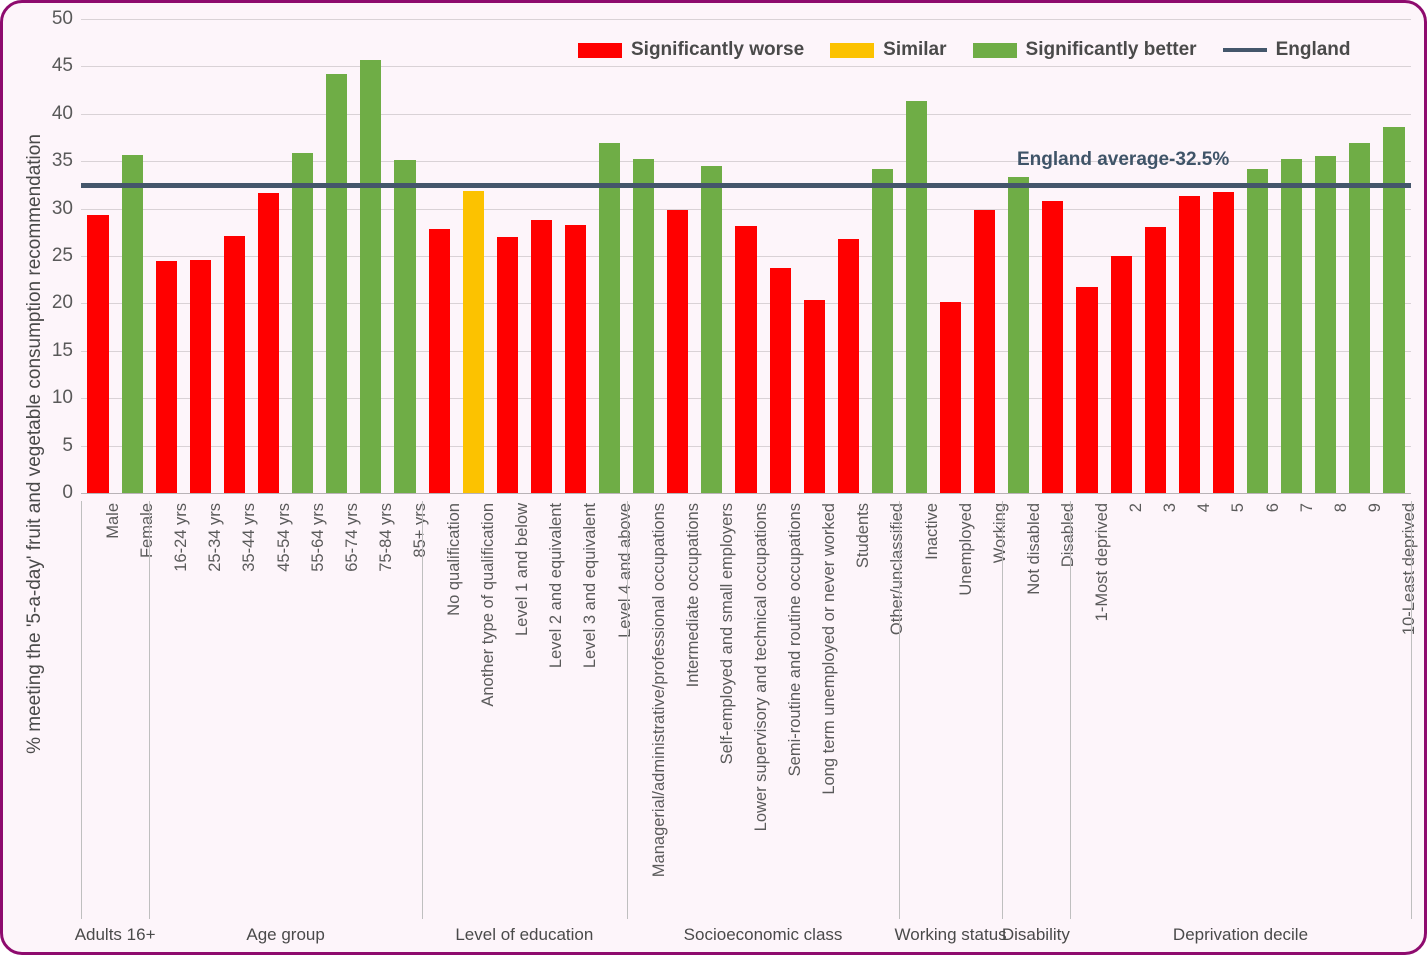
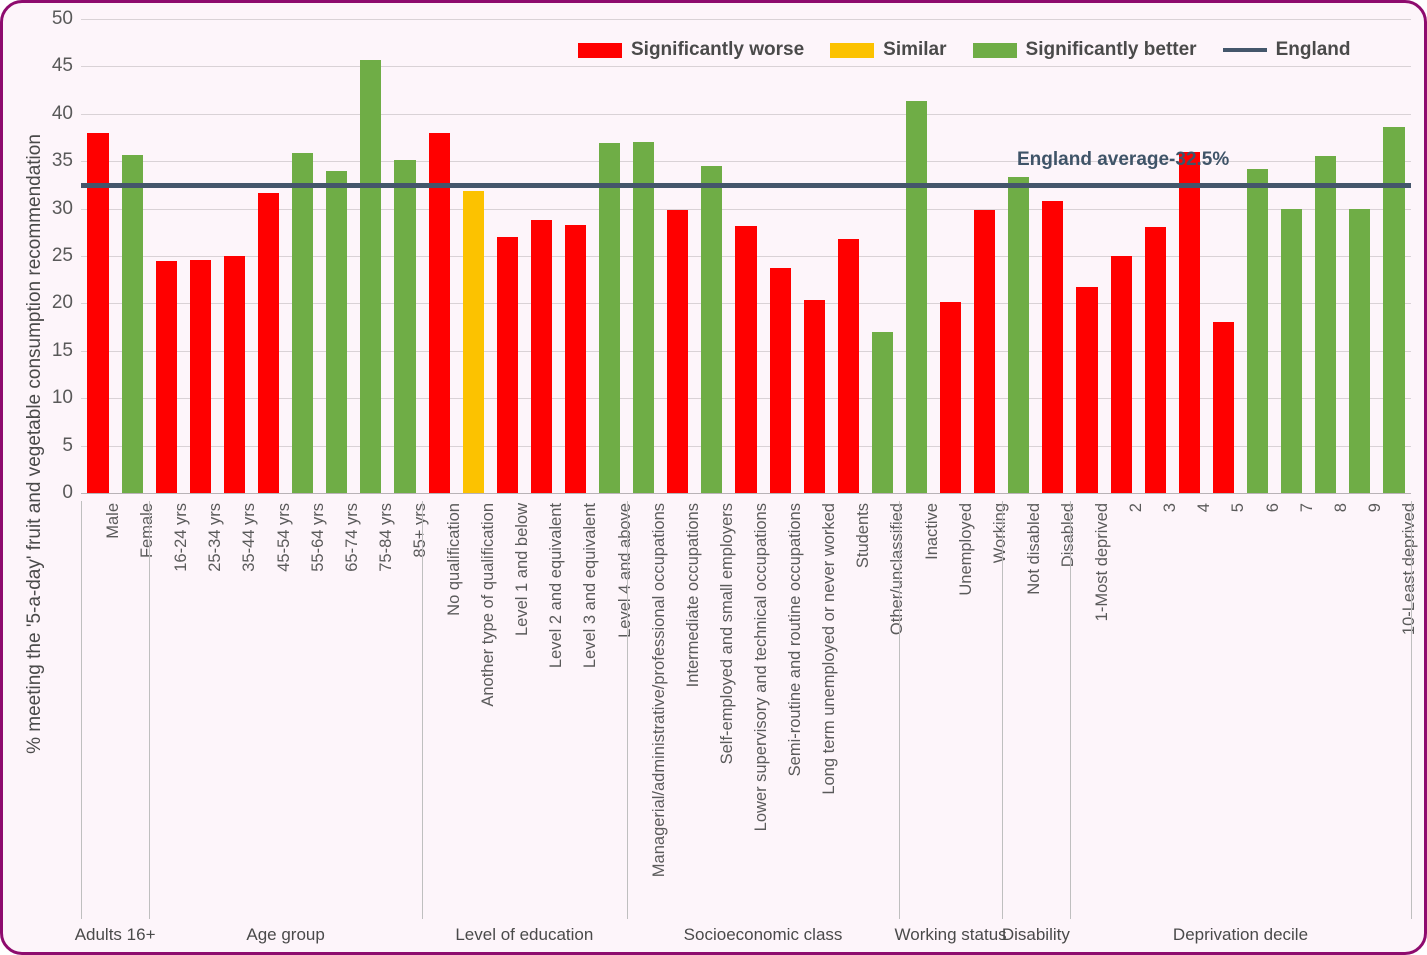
Male: 29 -> 38
35-44 yrs: 27 -> 25
65-74 yrs: 44 -> 34
No qualification: 28 -> 38
Managerial/administrative/professional occupations: 35 -> 37
Other/unclassified: 34 -> 17
4: 31 -> 36
5: 32 -> 18
7: 35 -> 30
9: 37 -> 30
